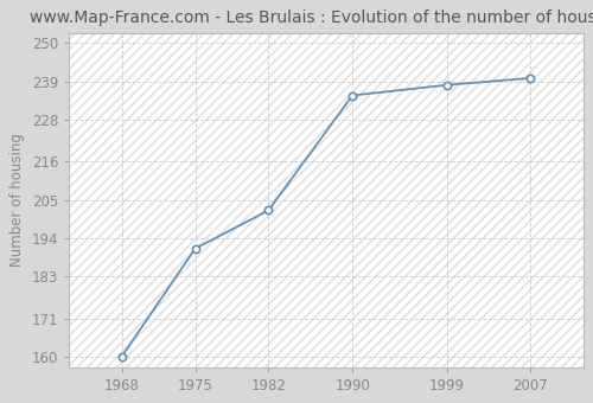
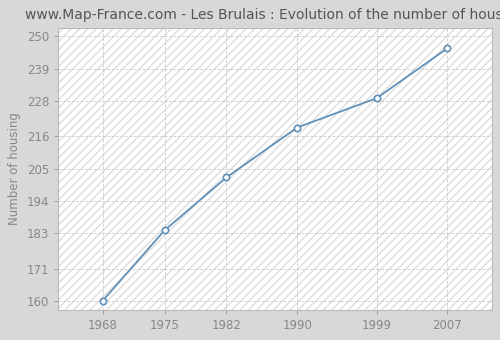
1975: 191 -> 184
1990: 235 -> 219
1999: 238 -> 229
2007: 240 -> 246
